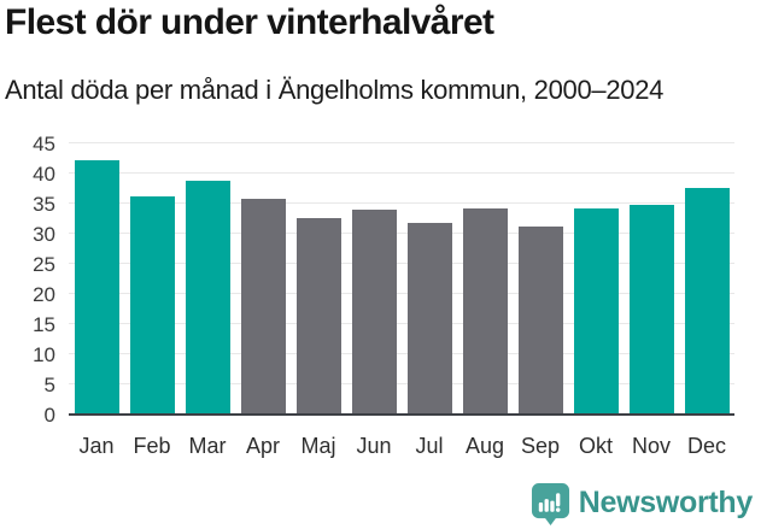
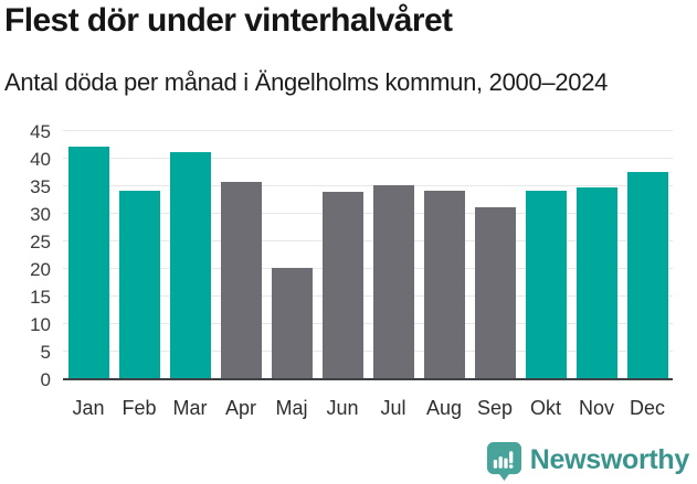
Feb: 36 -> 34
Mar: 39 -> 41
Maj: 32 -> 20
Jul: 32 -> 35
